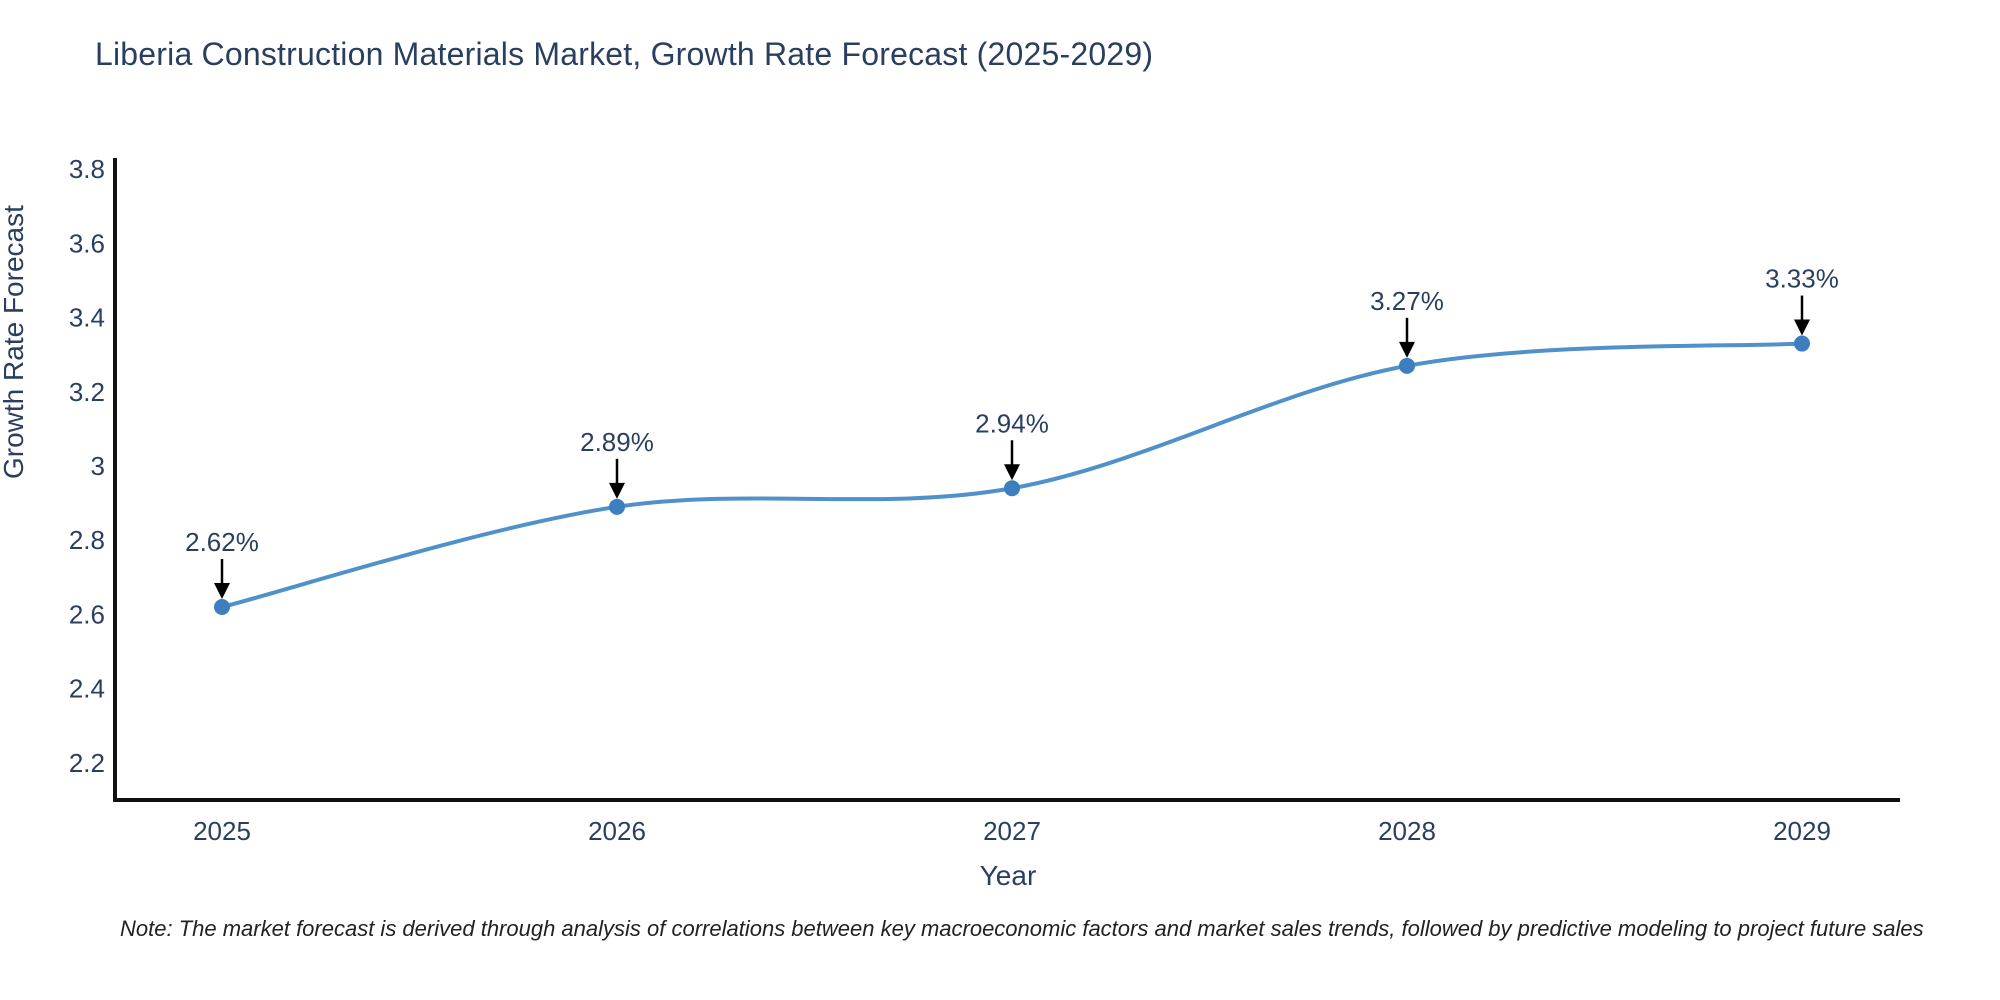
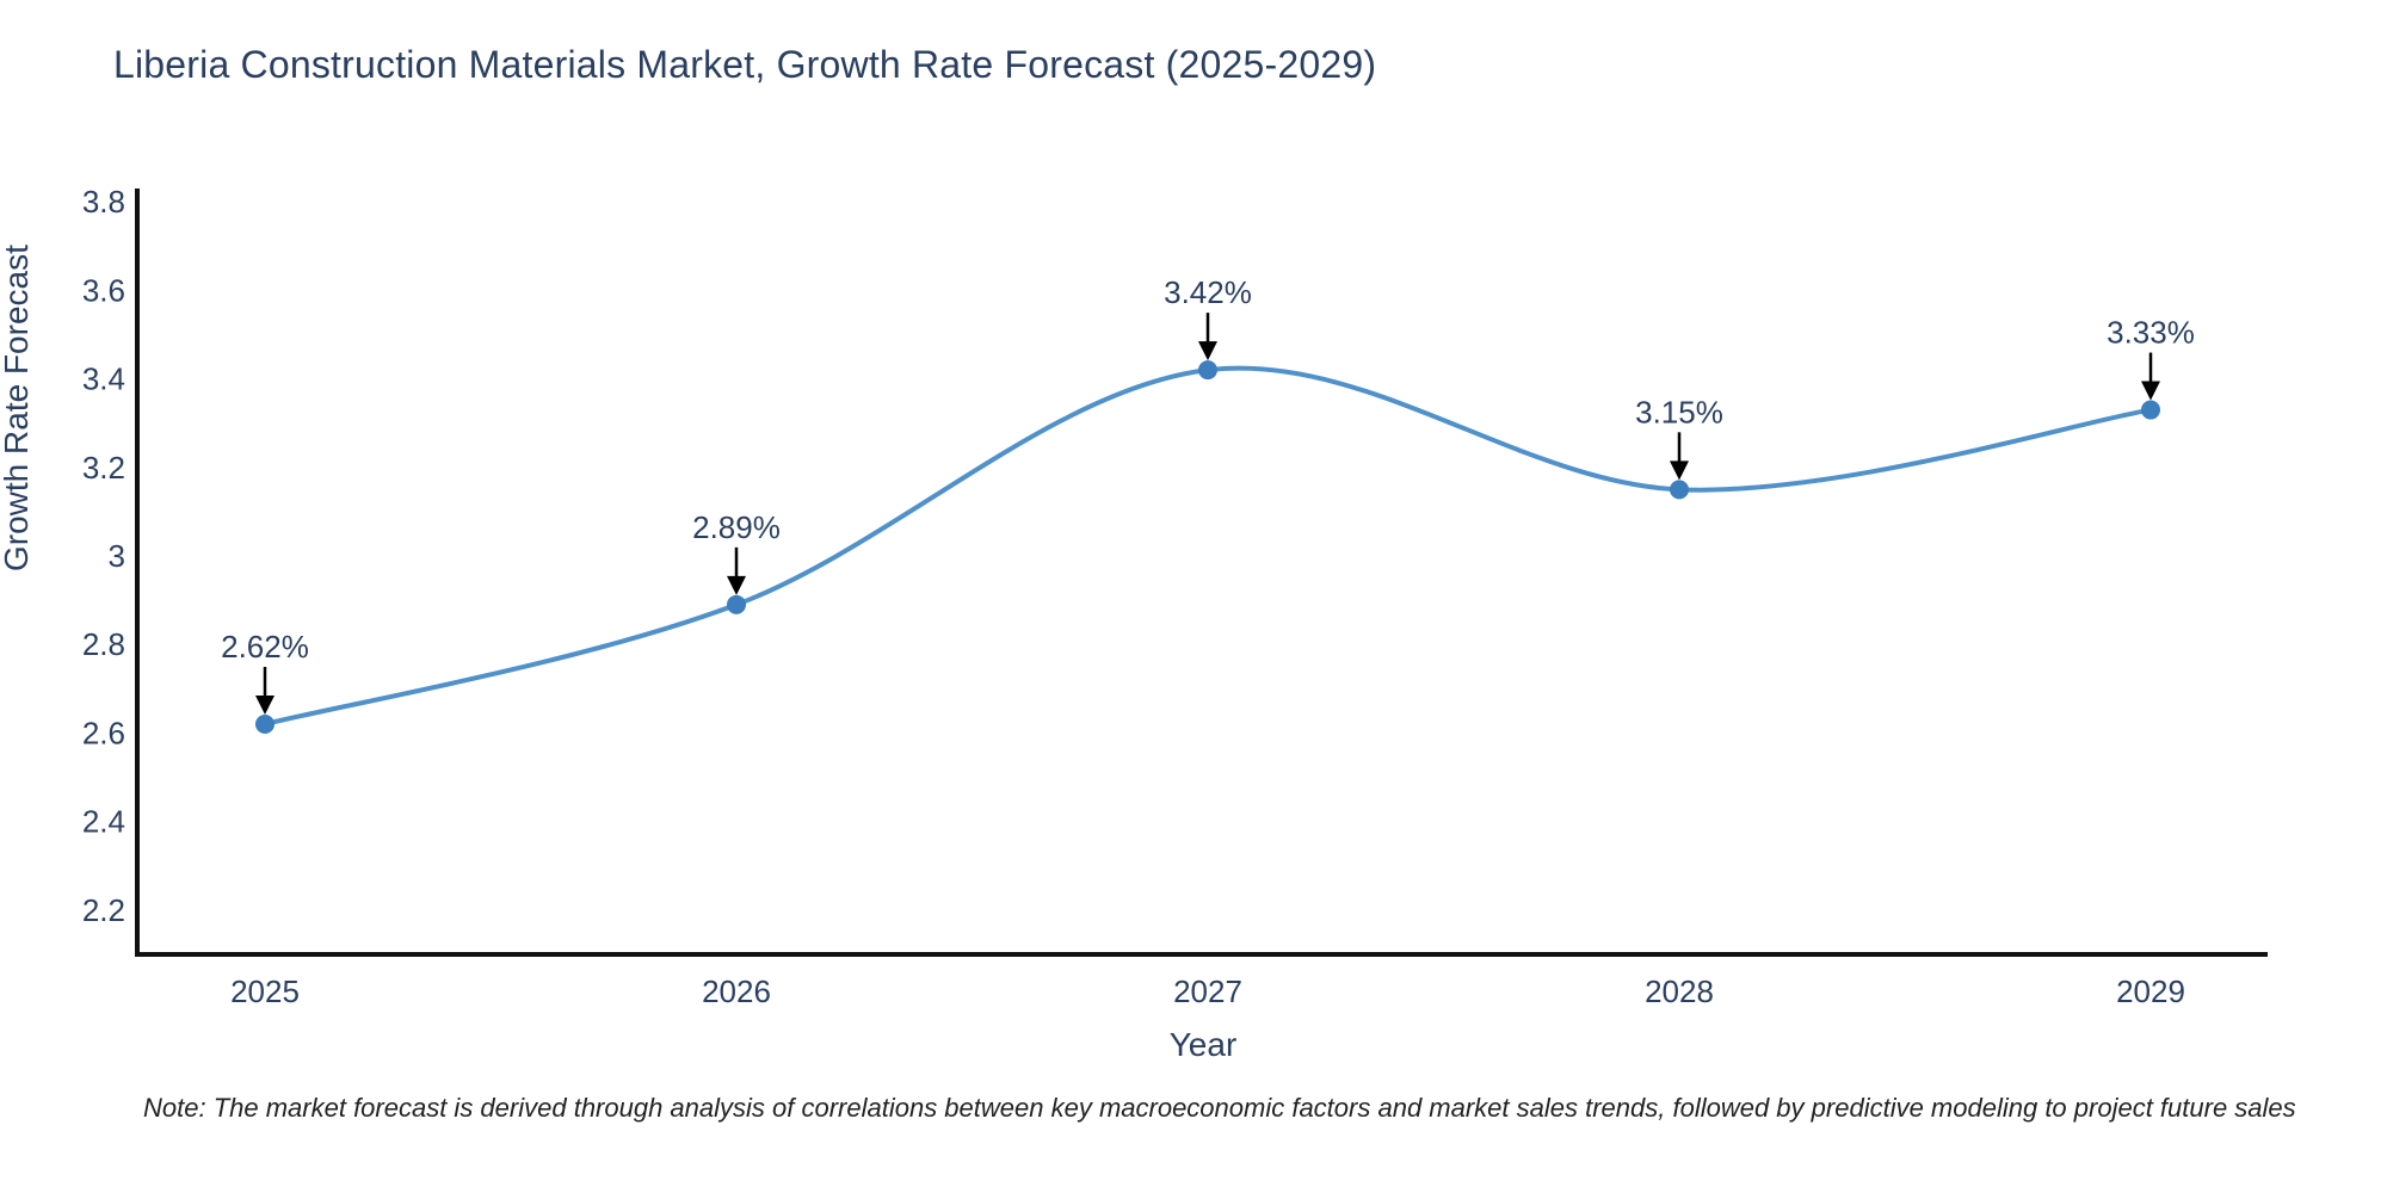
2027: 2.94% -> 3.42%
2028: 3.27% -> 3.15%
